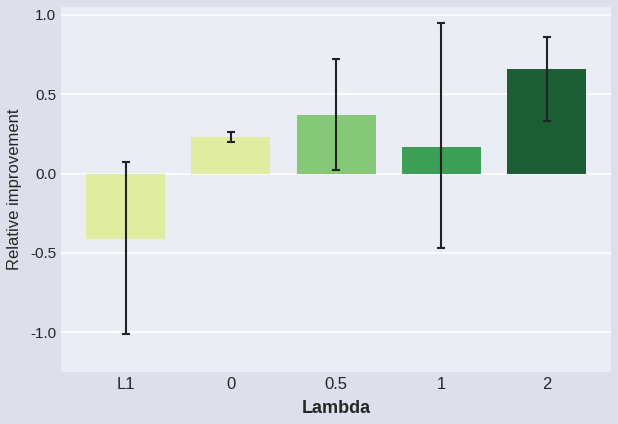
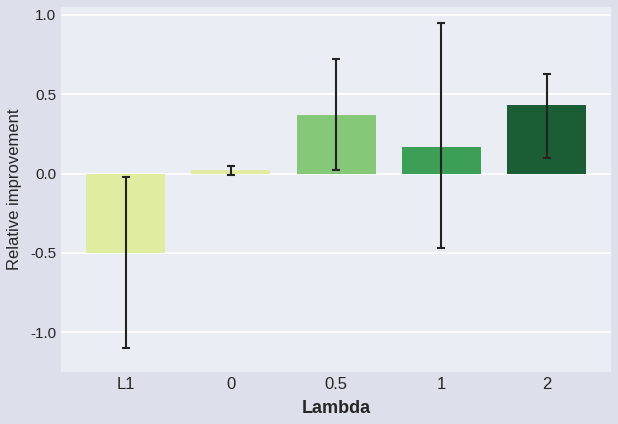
L1: -0.41 -> -0.50
0: 0.23 -> 0.02
2: 0.66 -> 0.43
